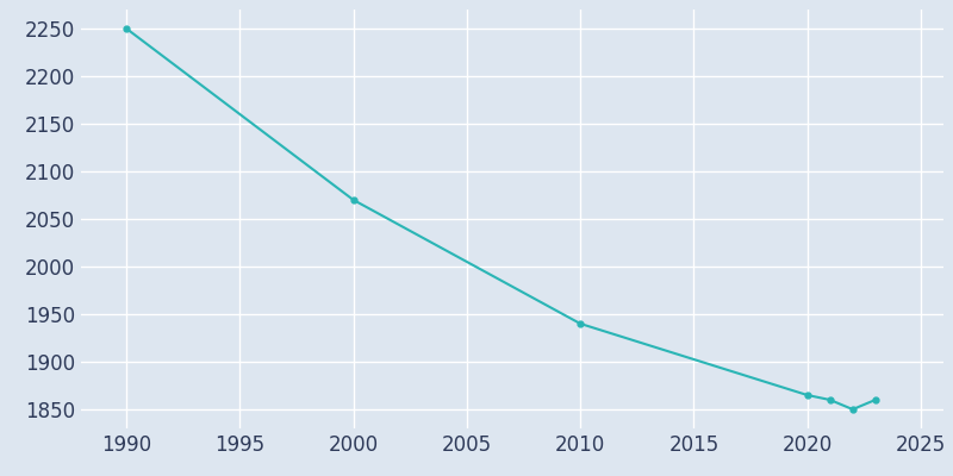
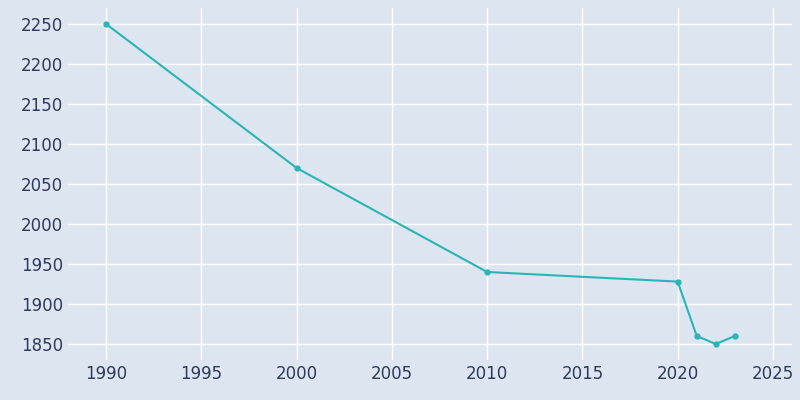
2020: 1865 -> 1928
